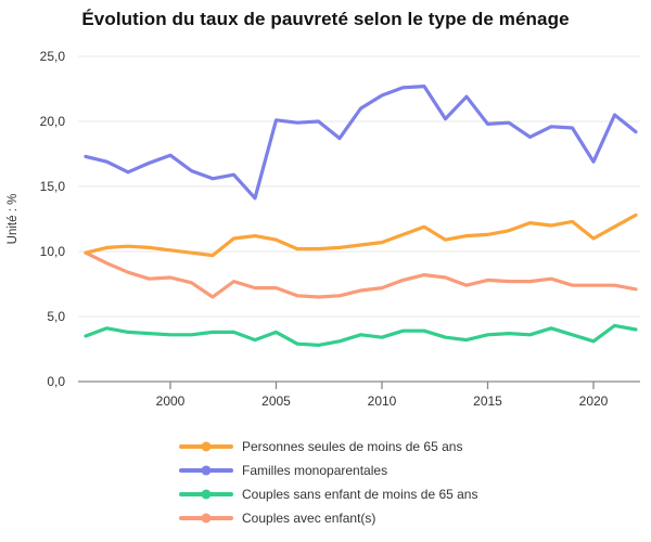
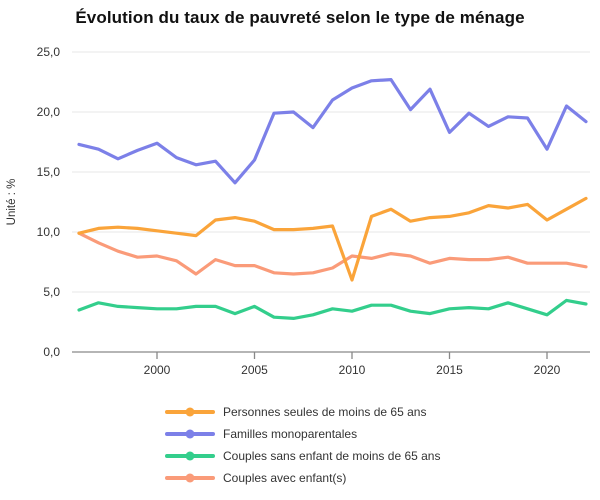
Familles monoparentales/2005: 20,1 -> 16,0
Personnes seules de moins de 65 ans/2010: 10,7 -> 6,0
Couples avec enfant(s)/2010: 7,2 -> 8,0
Familles monoparentales/2015: 19,8 -> 18,3
